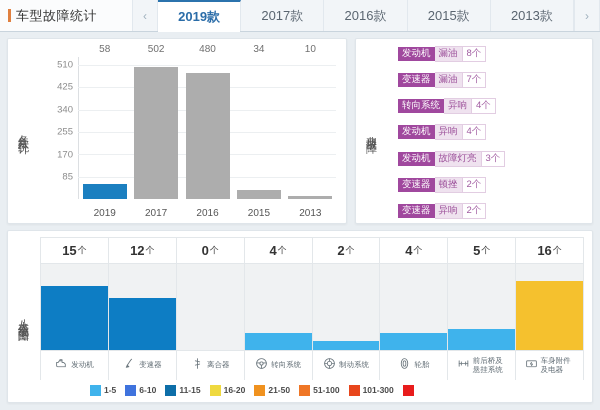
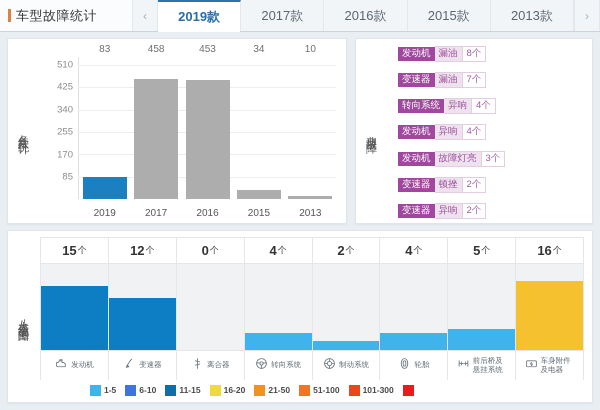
2019: 58 -> 83
2017: 502 -> 458
2016: 480 -> 453
